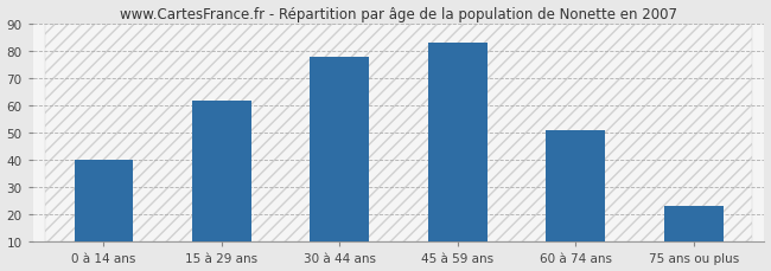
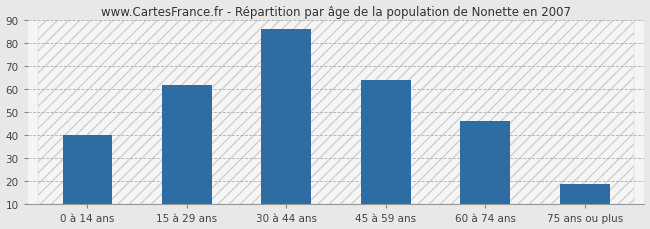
30 à 44 ans: 78 -> 86
45 à 59 ans: 83 -> 64
60 à 74 ans: 51 -> 46
75 ans ou plus: 23 -> 19
